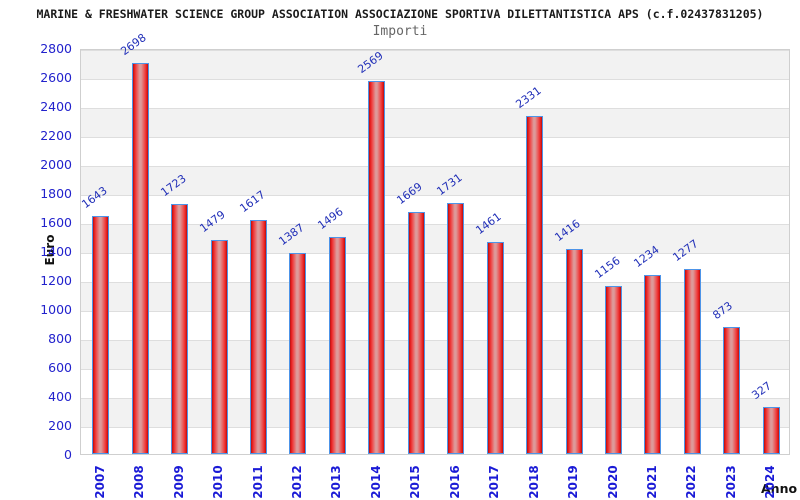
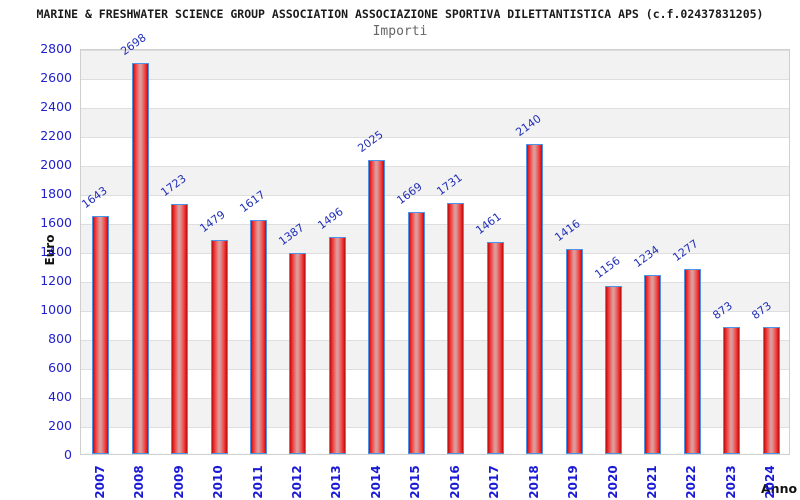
2014: 2569 -> 2025
2018: 2331 -> 2140
2024: 327 -> 873
